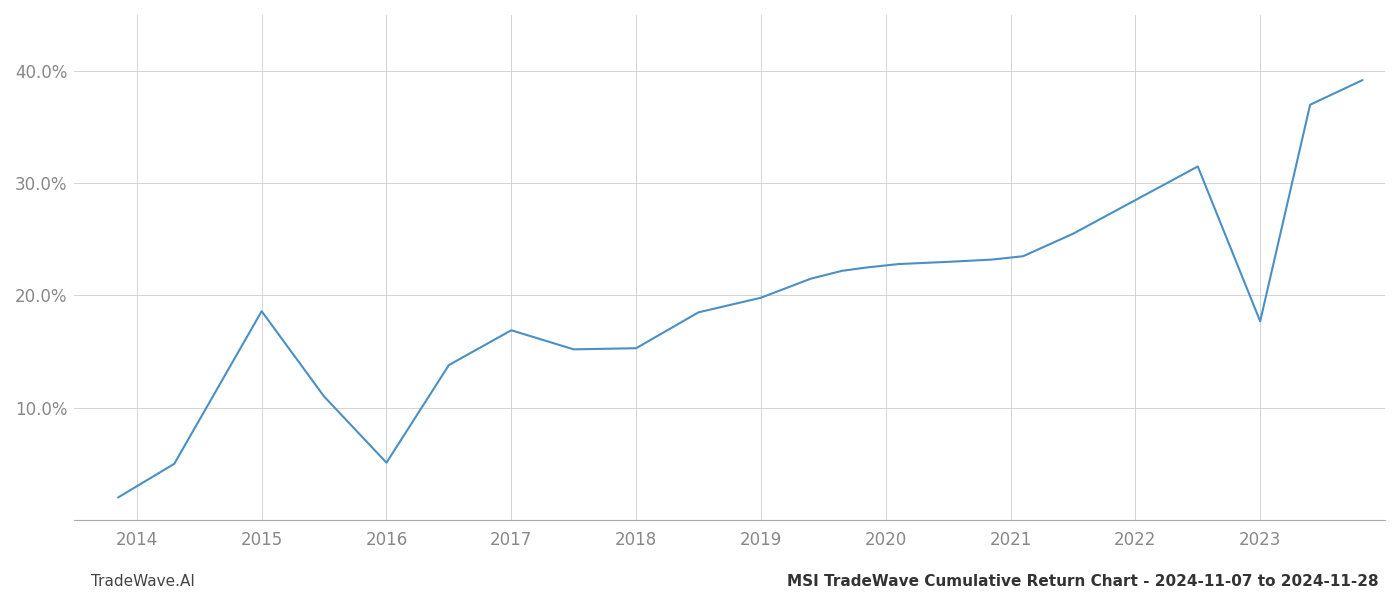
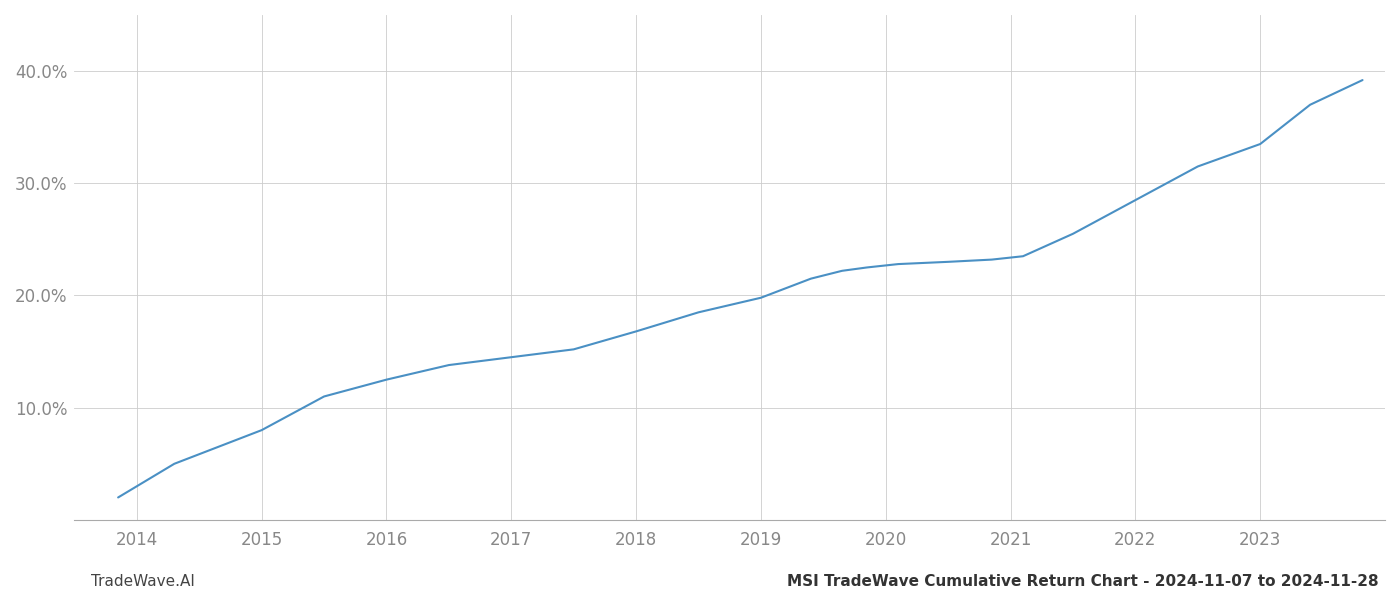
2015: 18.6% -> 8.0%
2016: 5.1% -> 12.5%
2017: 16.9% -> 14.5%
2018: 15.3% -> 16.8%
2023: 17.7% -> 33.5%
